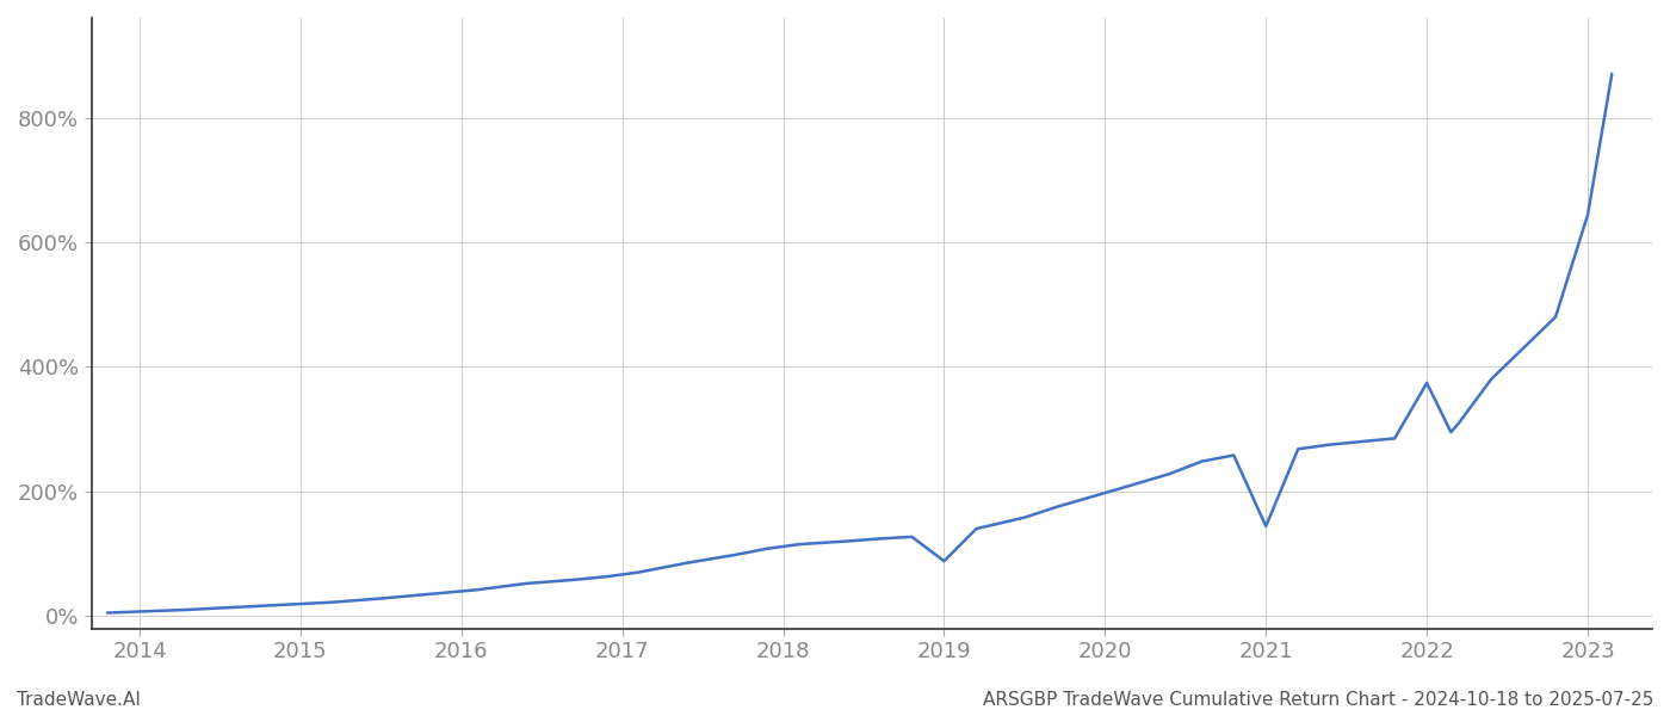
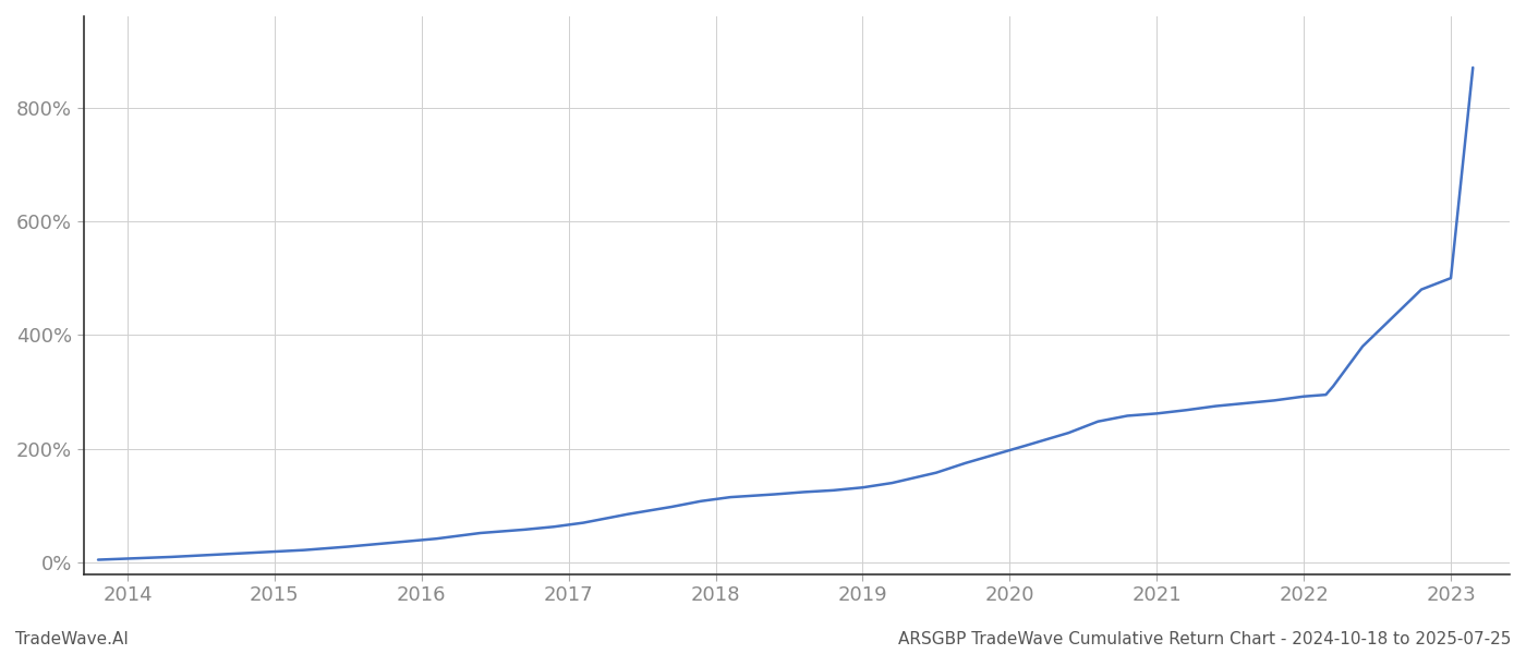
2019: 88% -> 132%
2021: 144% -> 262%
2022: 374% -> 292%
2023: 644% -> 500%
